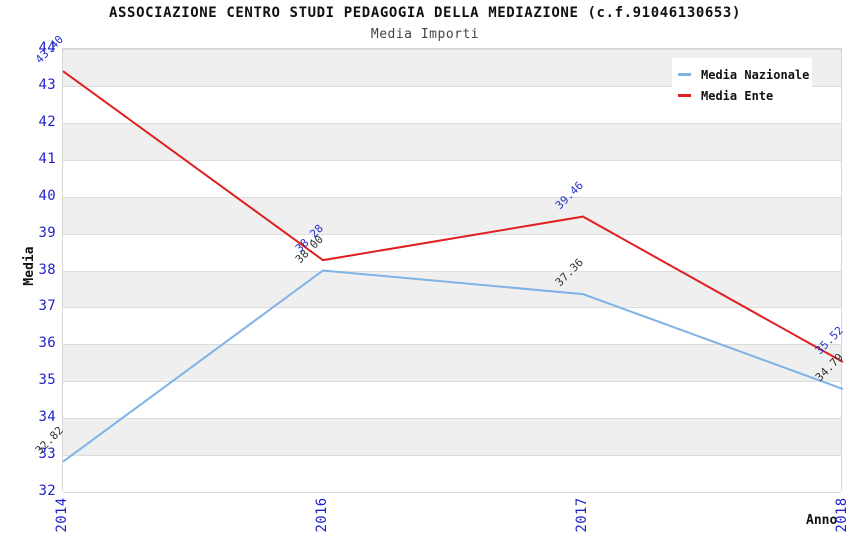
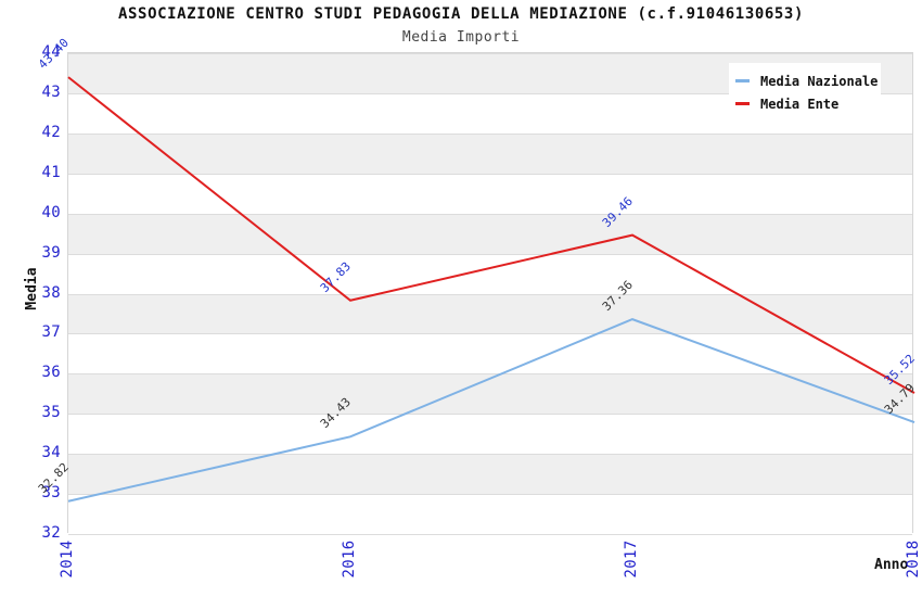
Media Nazionale/2016: 38.00 -> 34.43
Media Ente/2016: 38.28 -> 37.83
